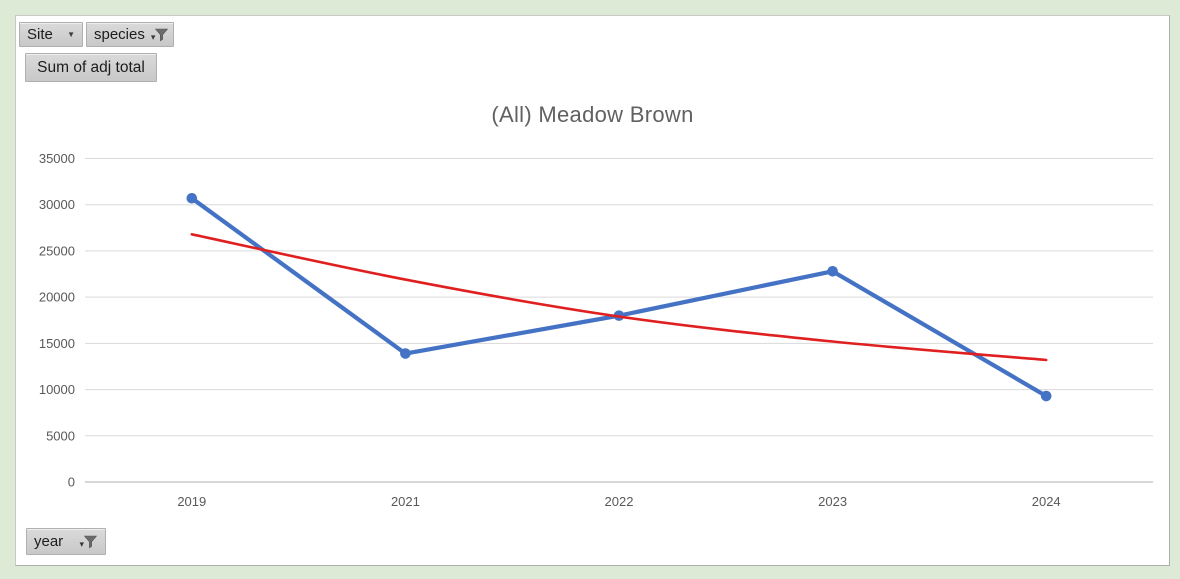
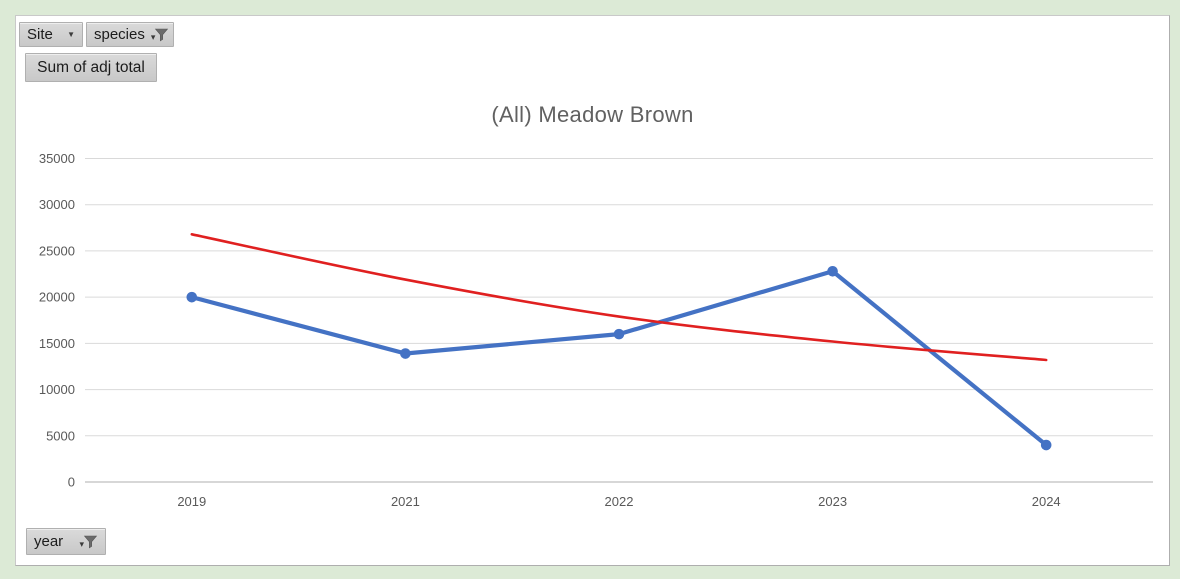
Sum of adj total/2019: 31000 -> 20000
Sum of adj total/2022: 18000 -> 16000
Sum of adj total/2024: 9000 -> 4000
